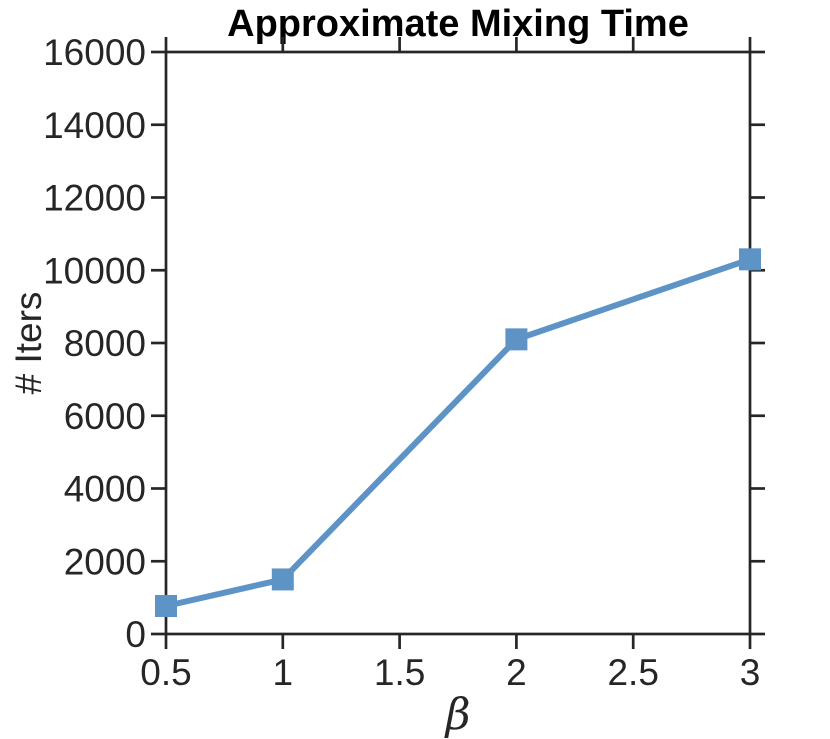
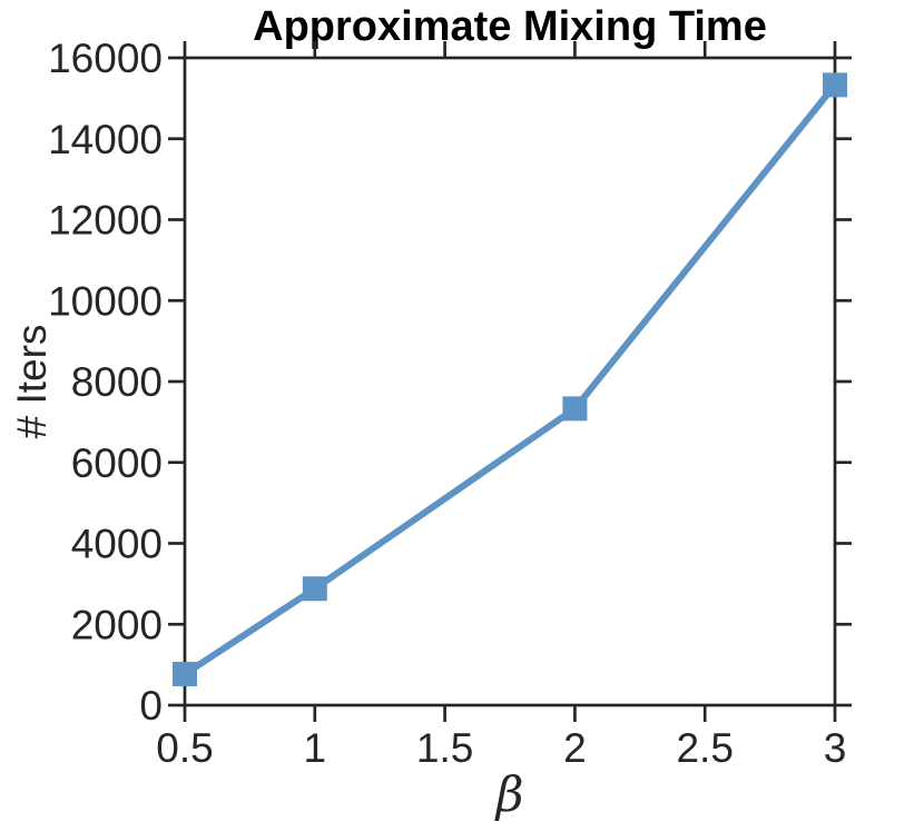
1: 1500 -> 2900
2: 8100 -> 7300
3: 10300 -> 15300
